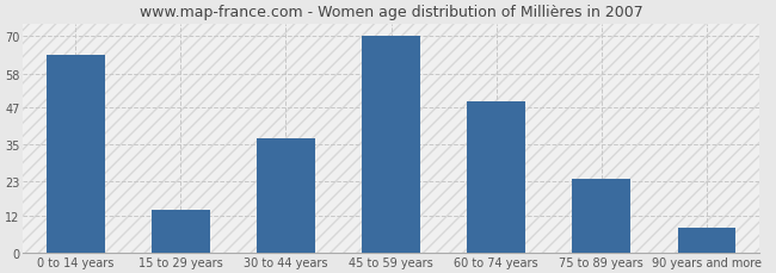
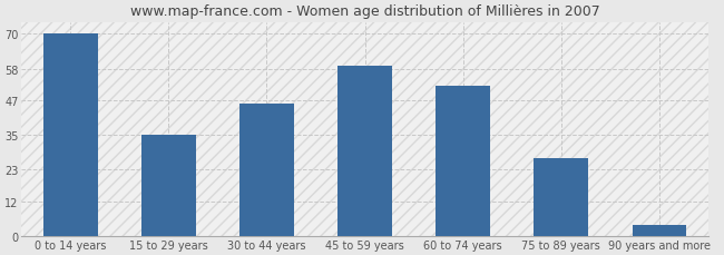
0 to 14 years: 64 -> 70
15 to 29 years: 14 -> 35
30 to 44 years: 37 -> 46
45 to 59 years: 70 -> 59
60 to 74 years: 49 -> 52
75 to 89 years: 24 -> 27
90 years and more: 8 -> 4
